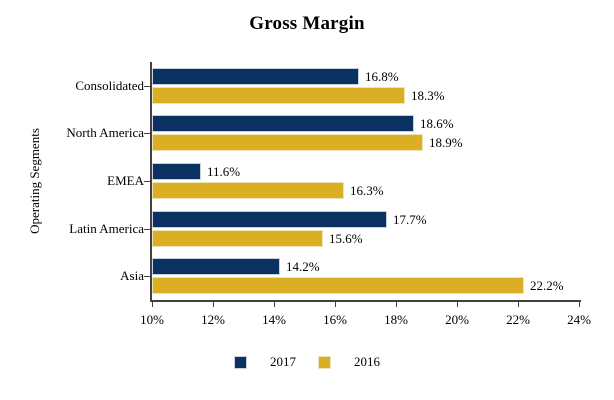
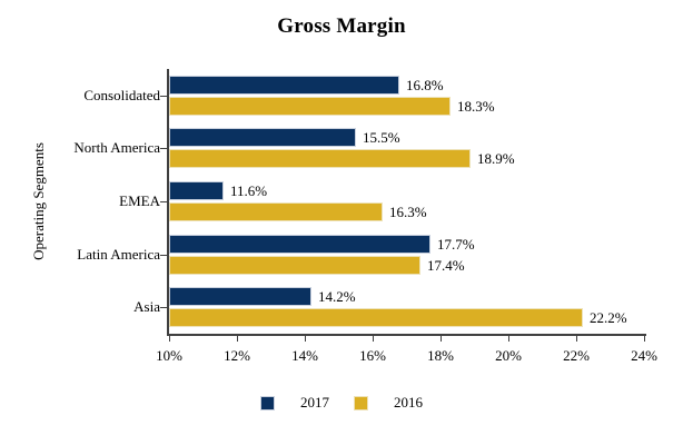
2017/North America: 18.6% -> 15.5%
2016/Latin America: 15.6% -> 17.4%
